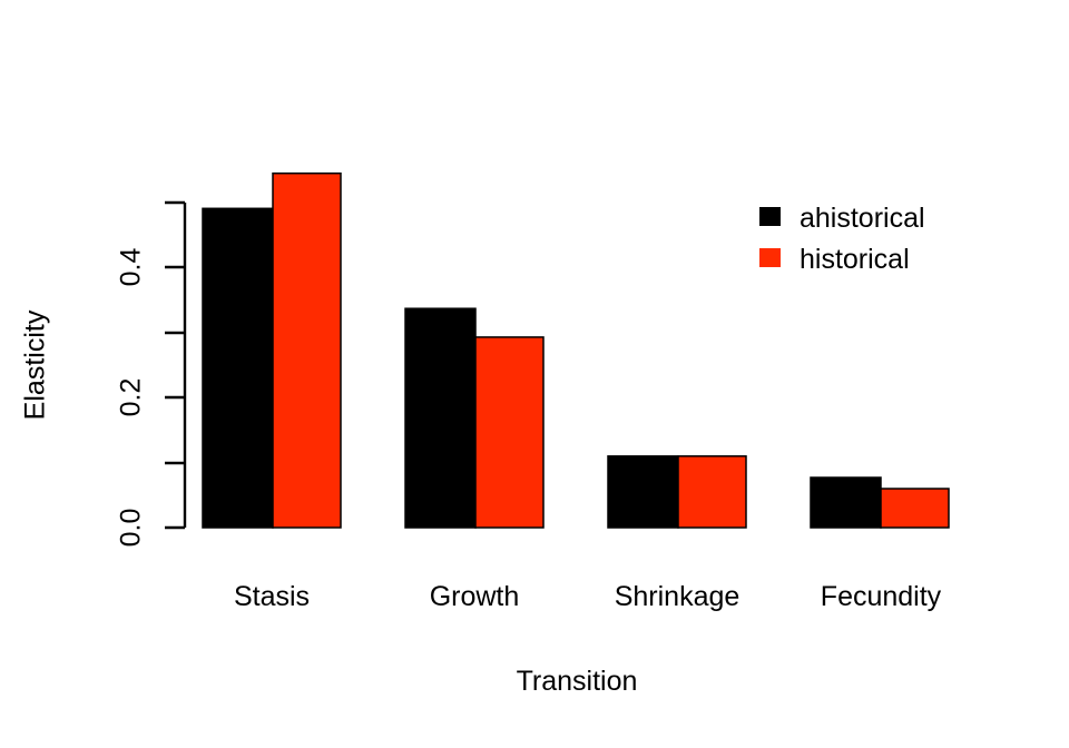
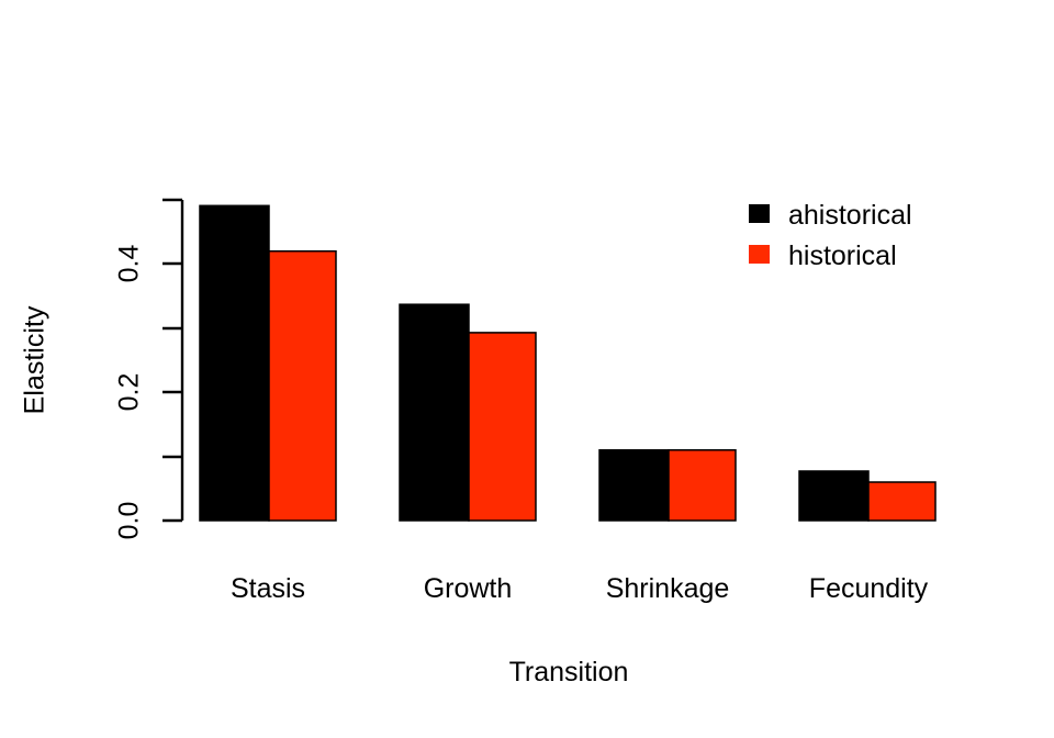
historical/Stasis: 0.55 -> 0.42
